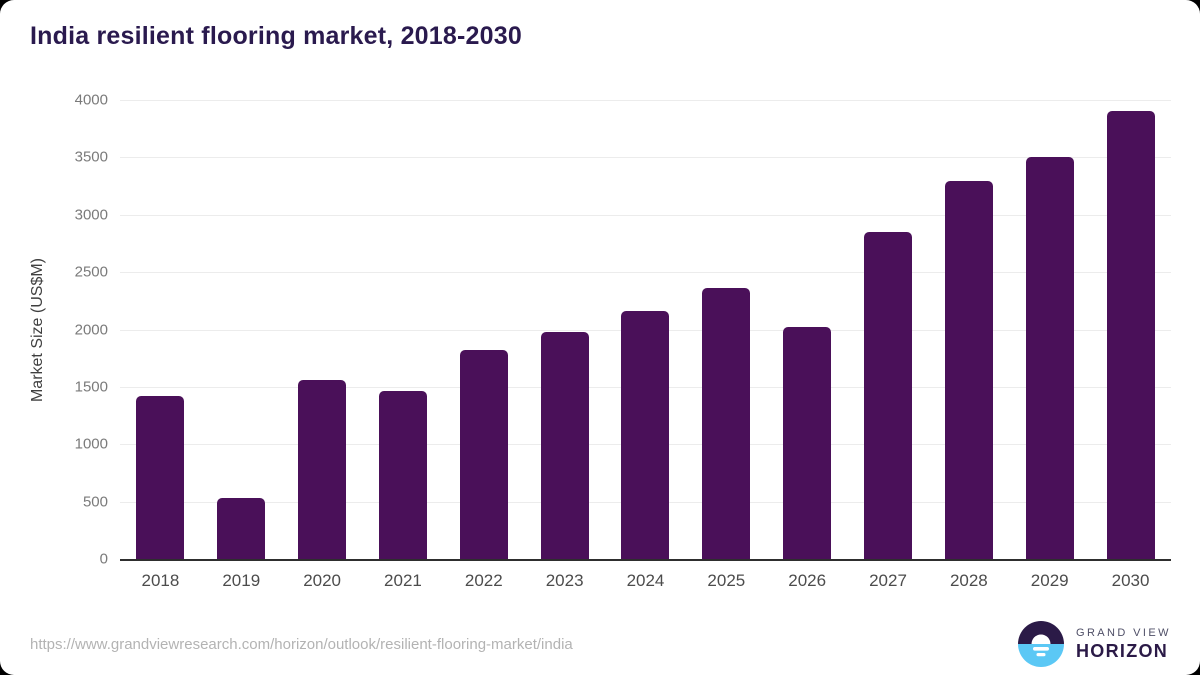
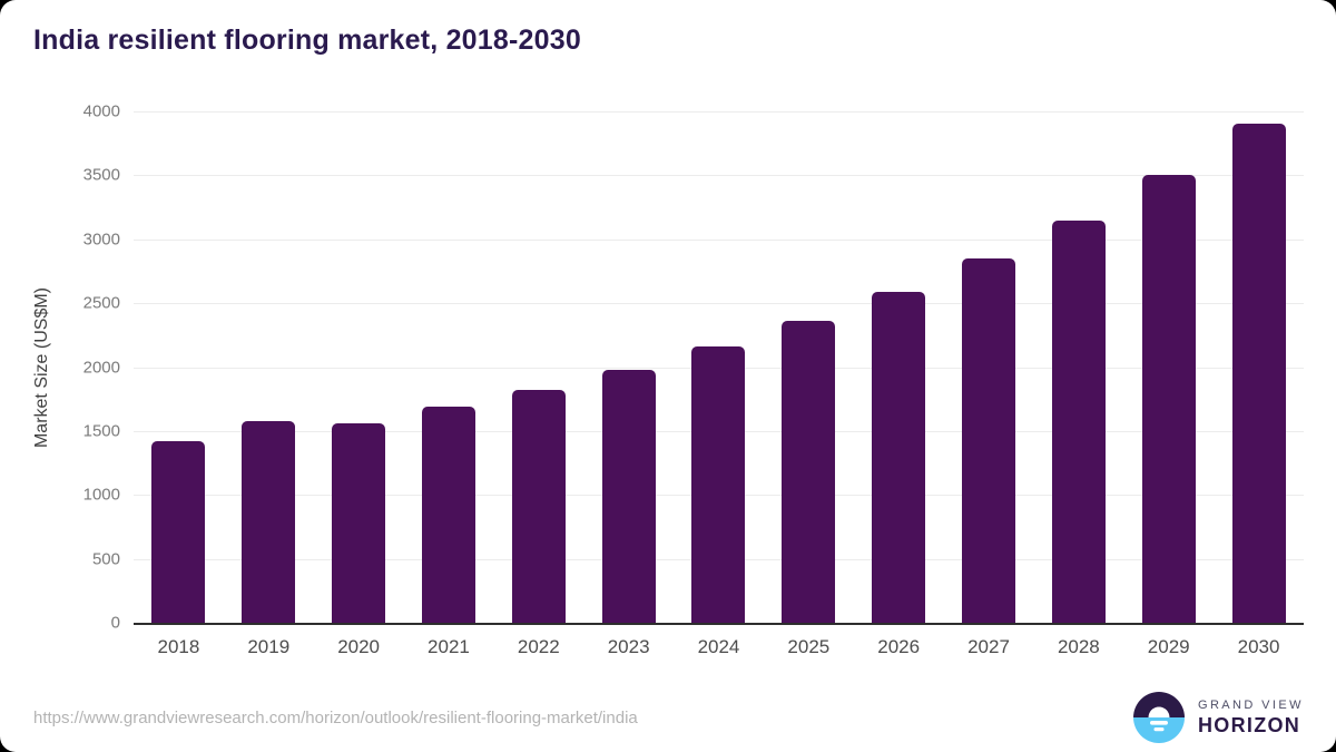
2019: 530 -> 1580
2021: 1460 -> 1690
2026: 2020 -> 2590
2028: 3290 -> 3150
